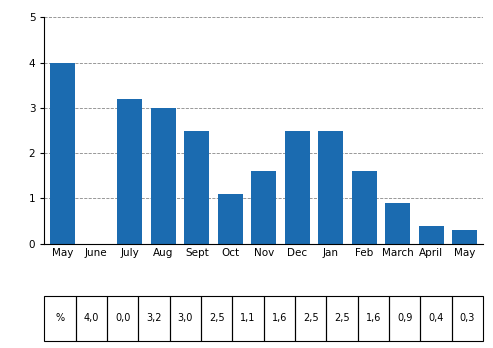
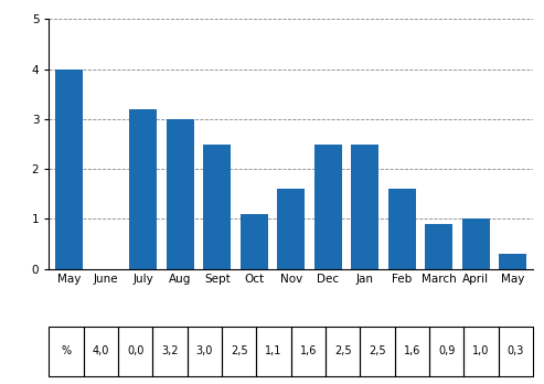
April: 0,4 -> 1,0
